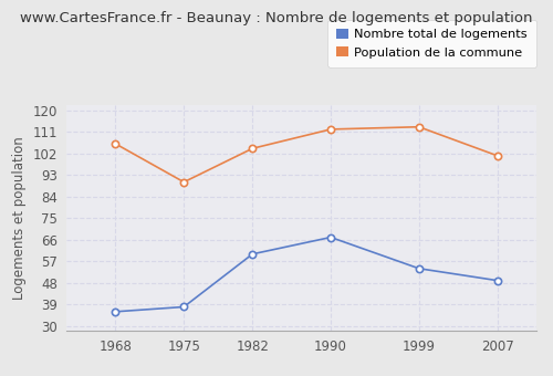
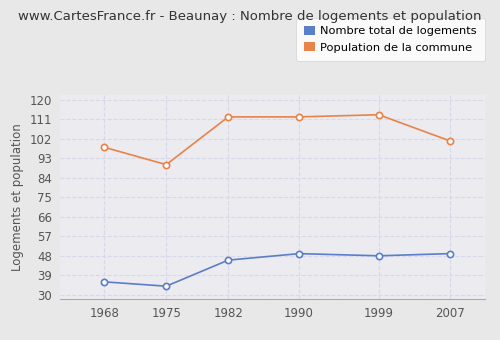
Population de la commune/1968: 106 -> 98
Nombre total de logements/1975: 38 -> 34
Nombre total de logements/1982: 60 -> 46
Population de la commune/1982: 104 -> 112
Nombre total de logements/1990: 67 -> 49
Nombre total de logements/1999: 54 -> 48
